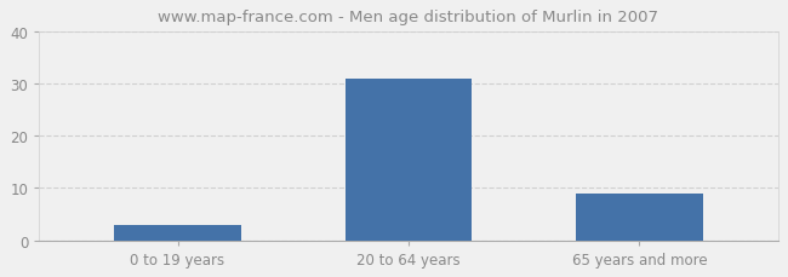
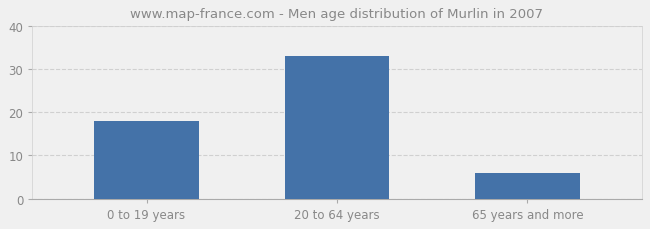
0 to 19 years: 3 -> 18
20 to 64 years: 31 -> 33
65 years and more: 9 -> 6
